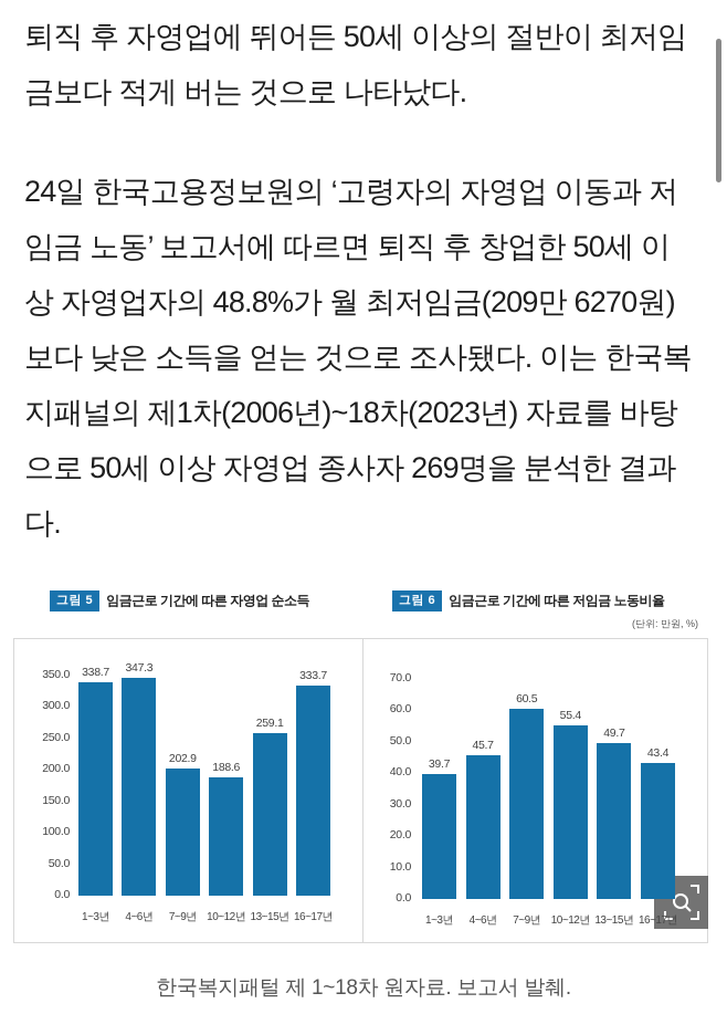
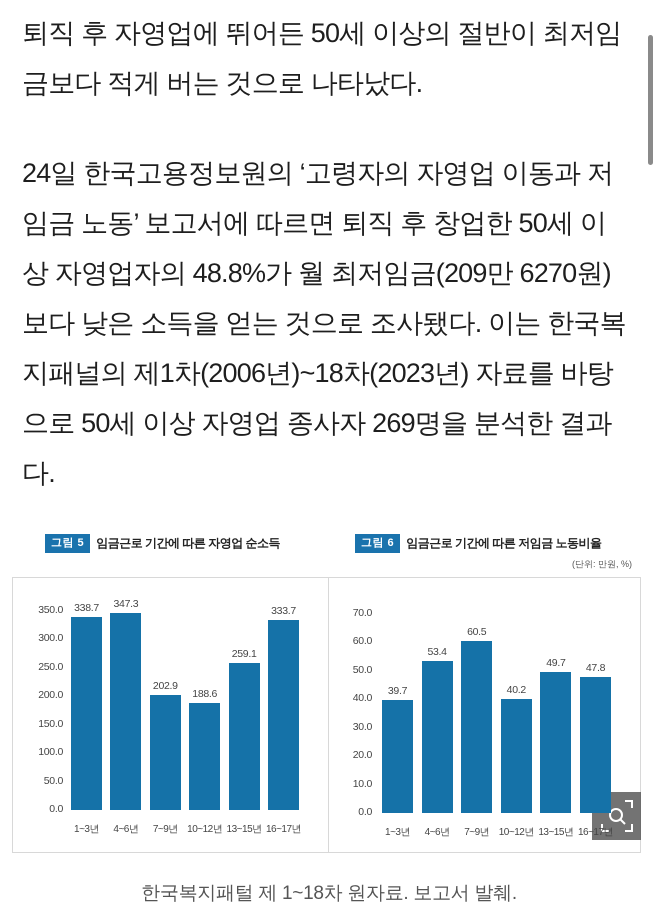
임금근로 기간에 따른 저임금 노동비율/4~6년: 45.7 -> 53.4
임금근로 기간에 따른 저임금 노동비율/10~12년: 55.4 -> 40.2
임금근로 기간에 따른 저임금 노동비율/16~17년: 43.4 -> 47.8
